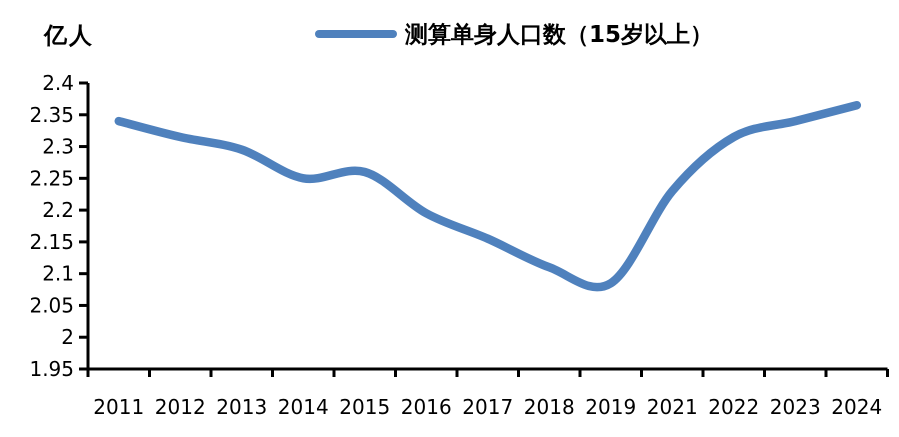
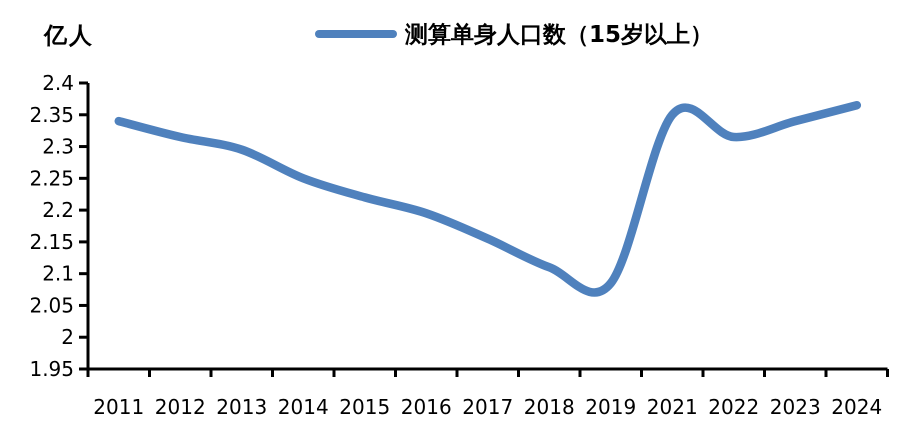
2015: 2.26 -> 2.22
2021: 2.23 -> 2.35
